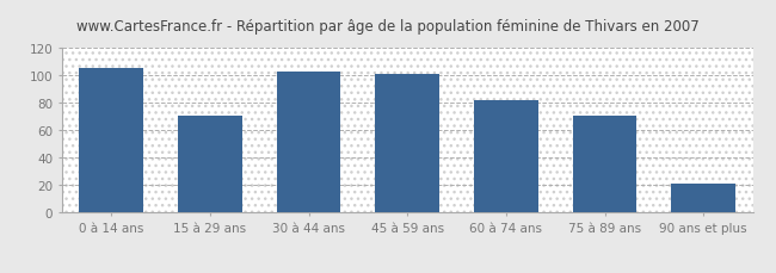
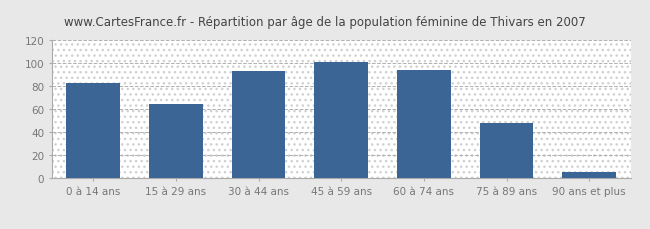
0 à 14 ans: 106 -> 83
15 à 29 ans: 71 -> 65
30 à 44 ans: 103 -> 93
60 à 74 ans: 82 -> 94
75 à 89 ans: 71 -> 48
90 ans et plus: 21 -> 6
